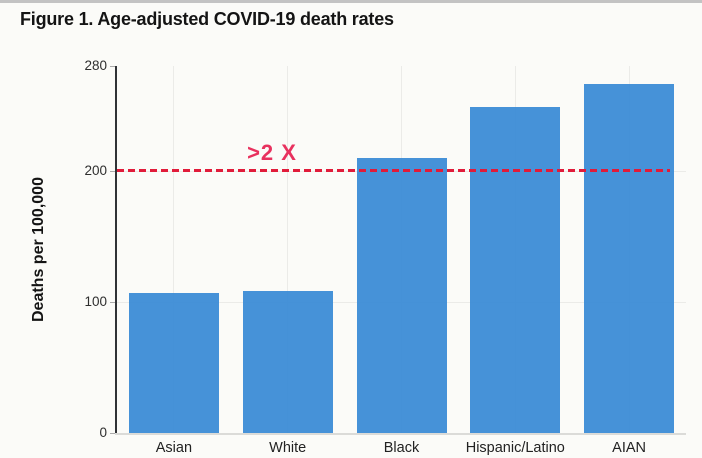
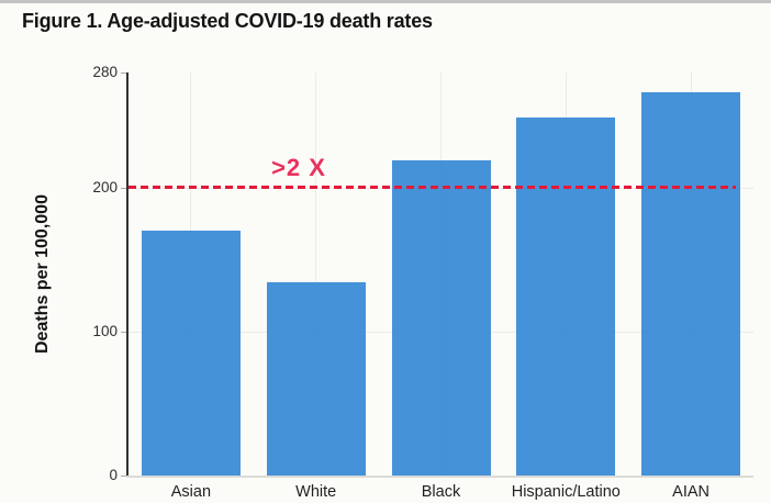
Asian: 107 -> 170
White: 108 -> 134
Black: 210 -> 219
